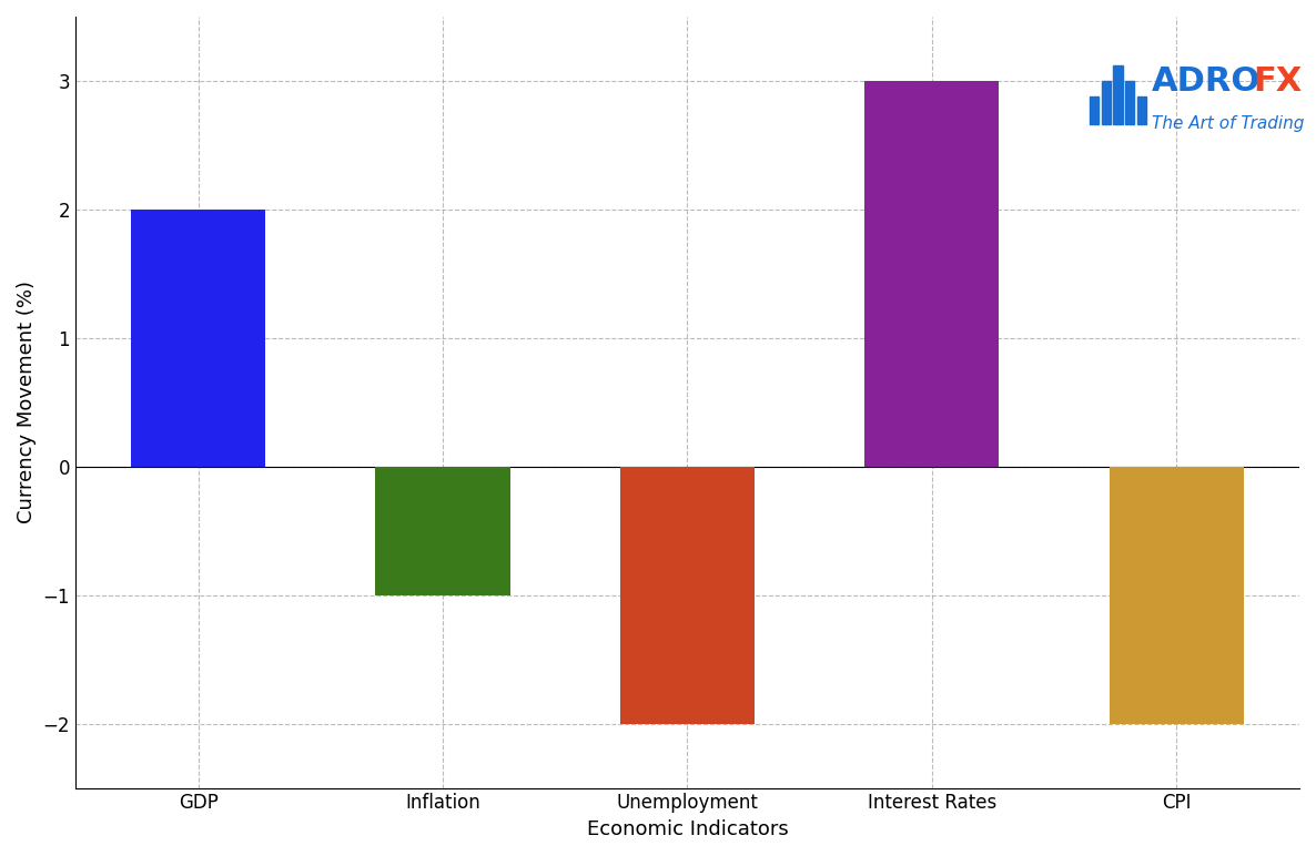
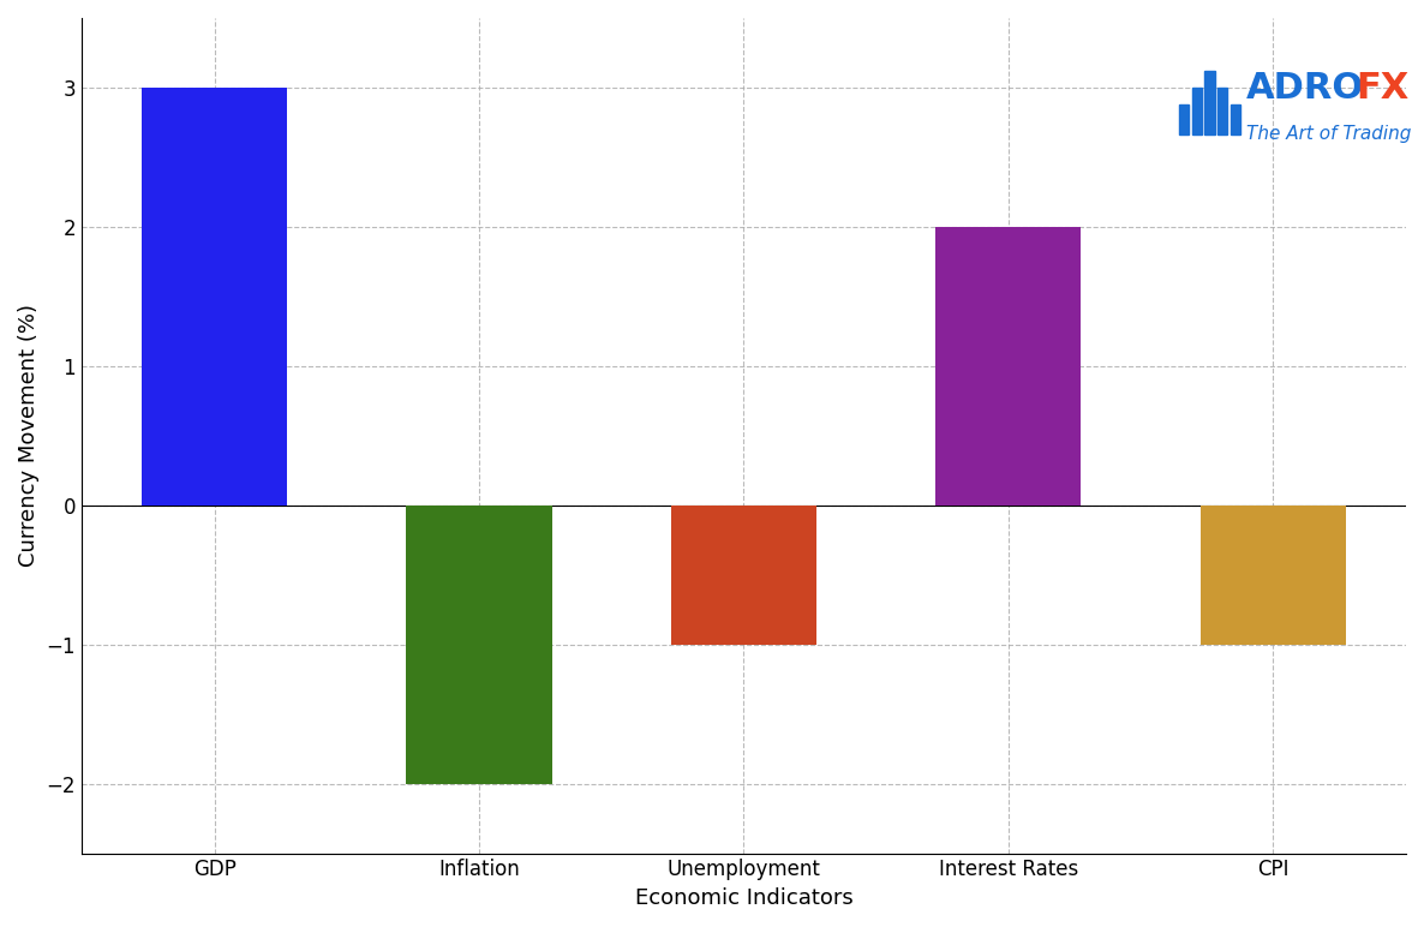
GDP: 2 -> 3
Inflation: -1 -> -2
Unemployment: -2 -> -1
Interest Rates: 3 -> 2
CPI: -2 -> -1
